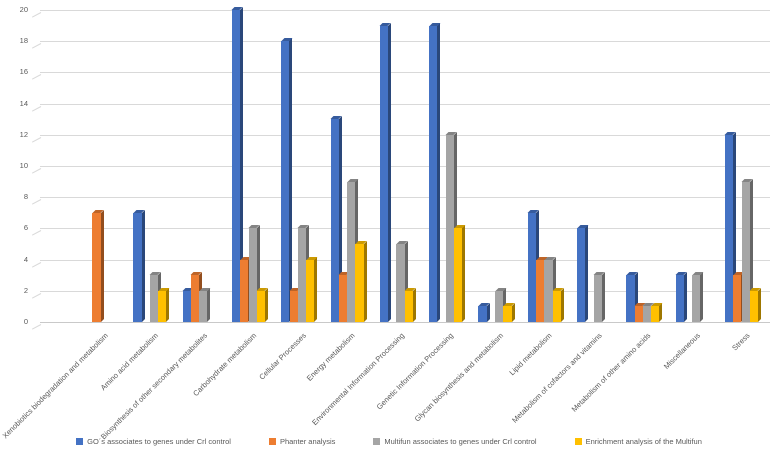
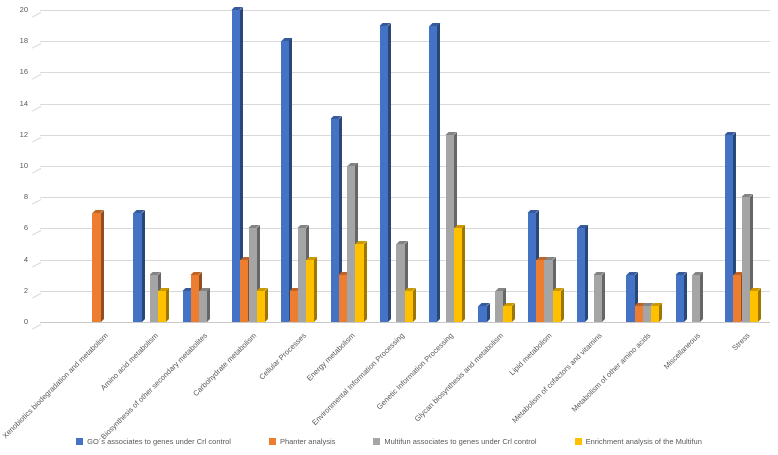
Multifun associates to genes under Crl control/Energy metabolism: 9 -> 10
Multifun associates to genes under Crl control/Stress: 9 -> 8
